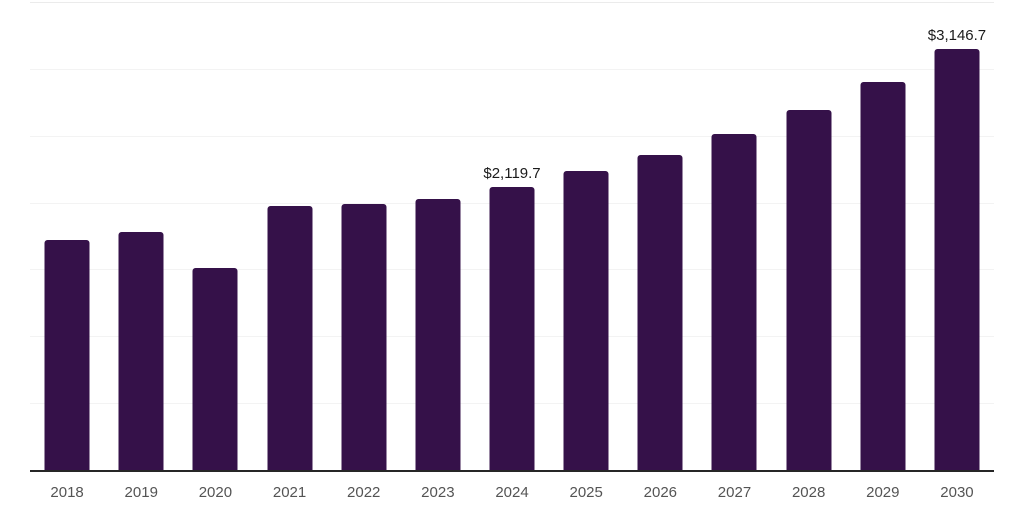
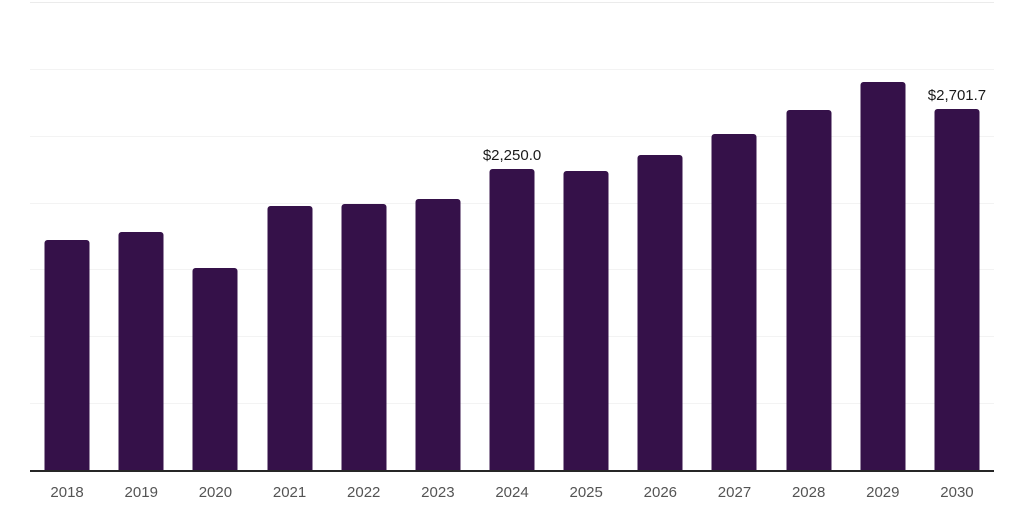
2024: $2,119.7 -> $2,250.0
2030: $3,146.7 -> $2,701.7
